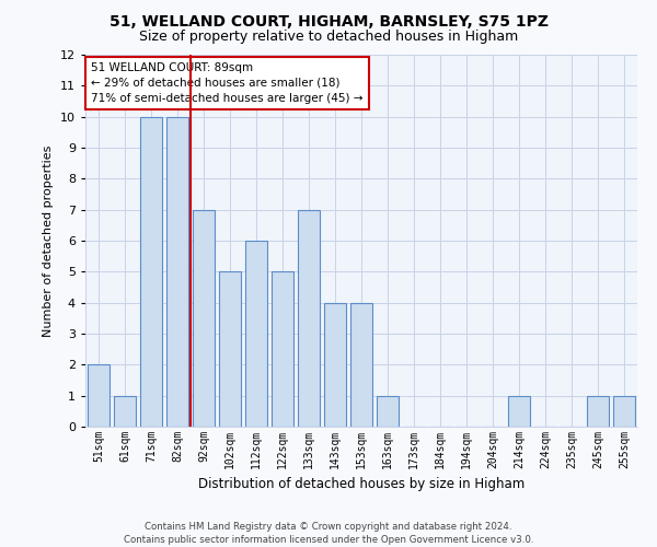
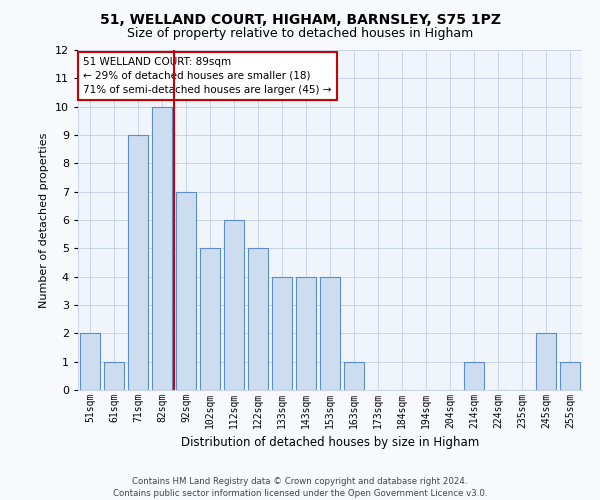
71sqm: 10 -> 9
133sqm: 7 -> 4
245sqm: 1 -> 2
